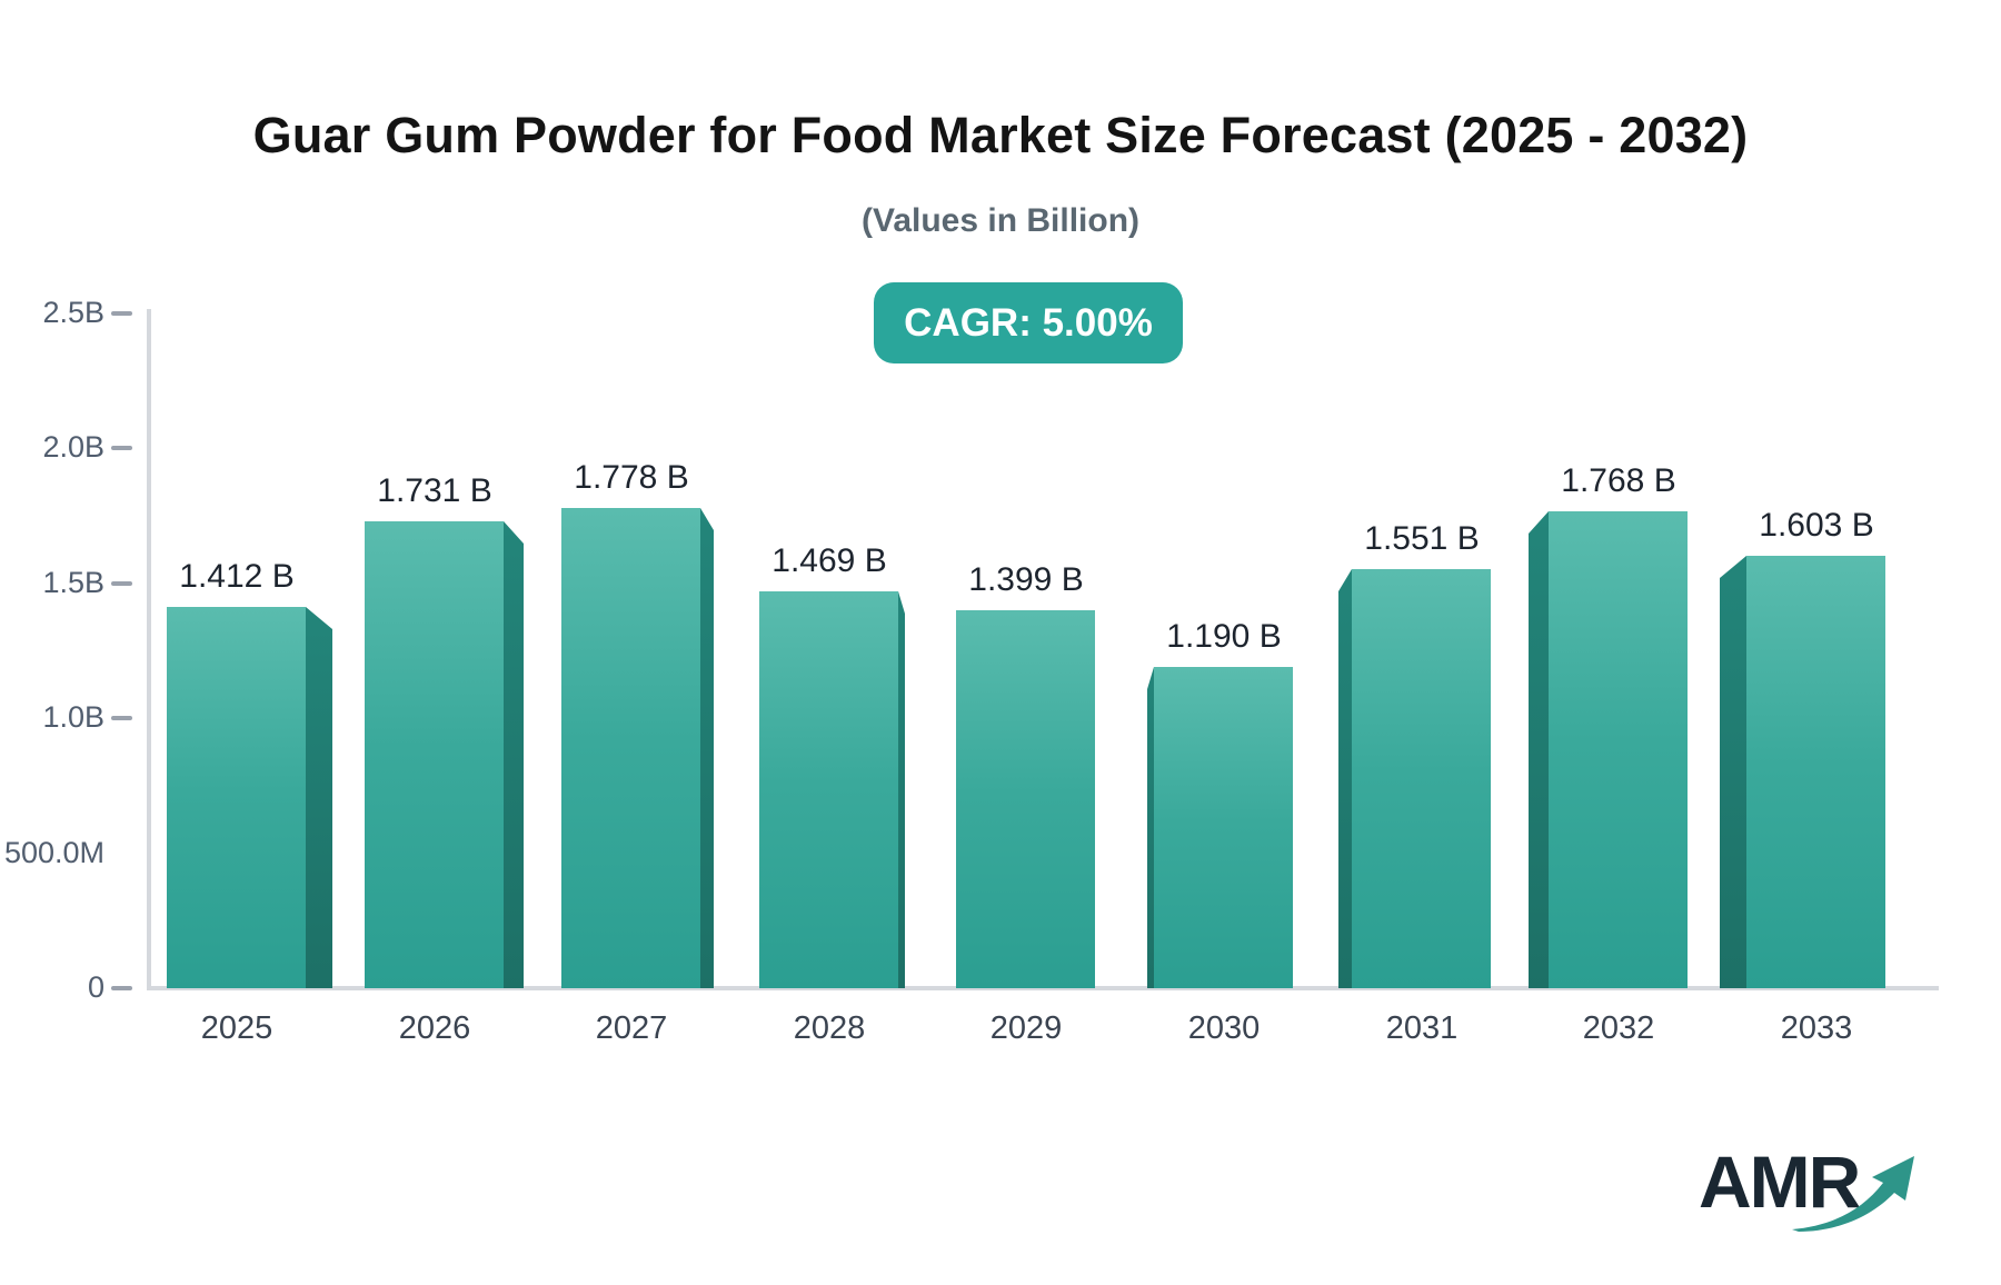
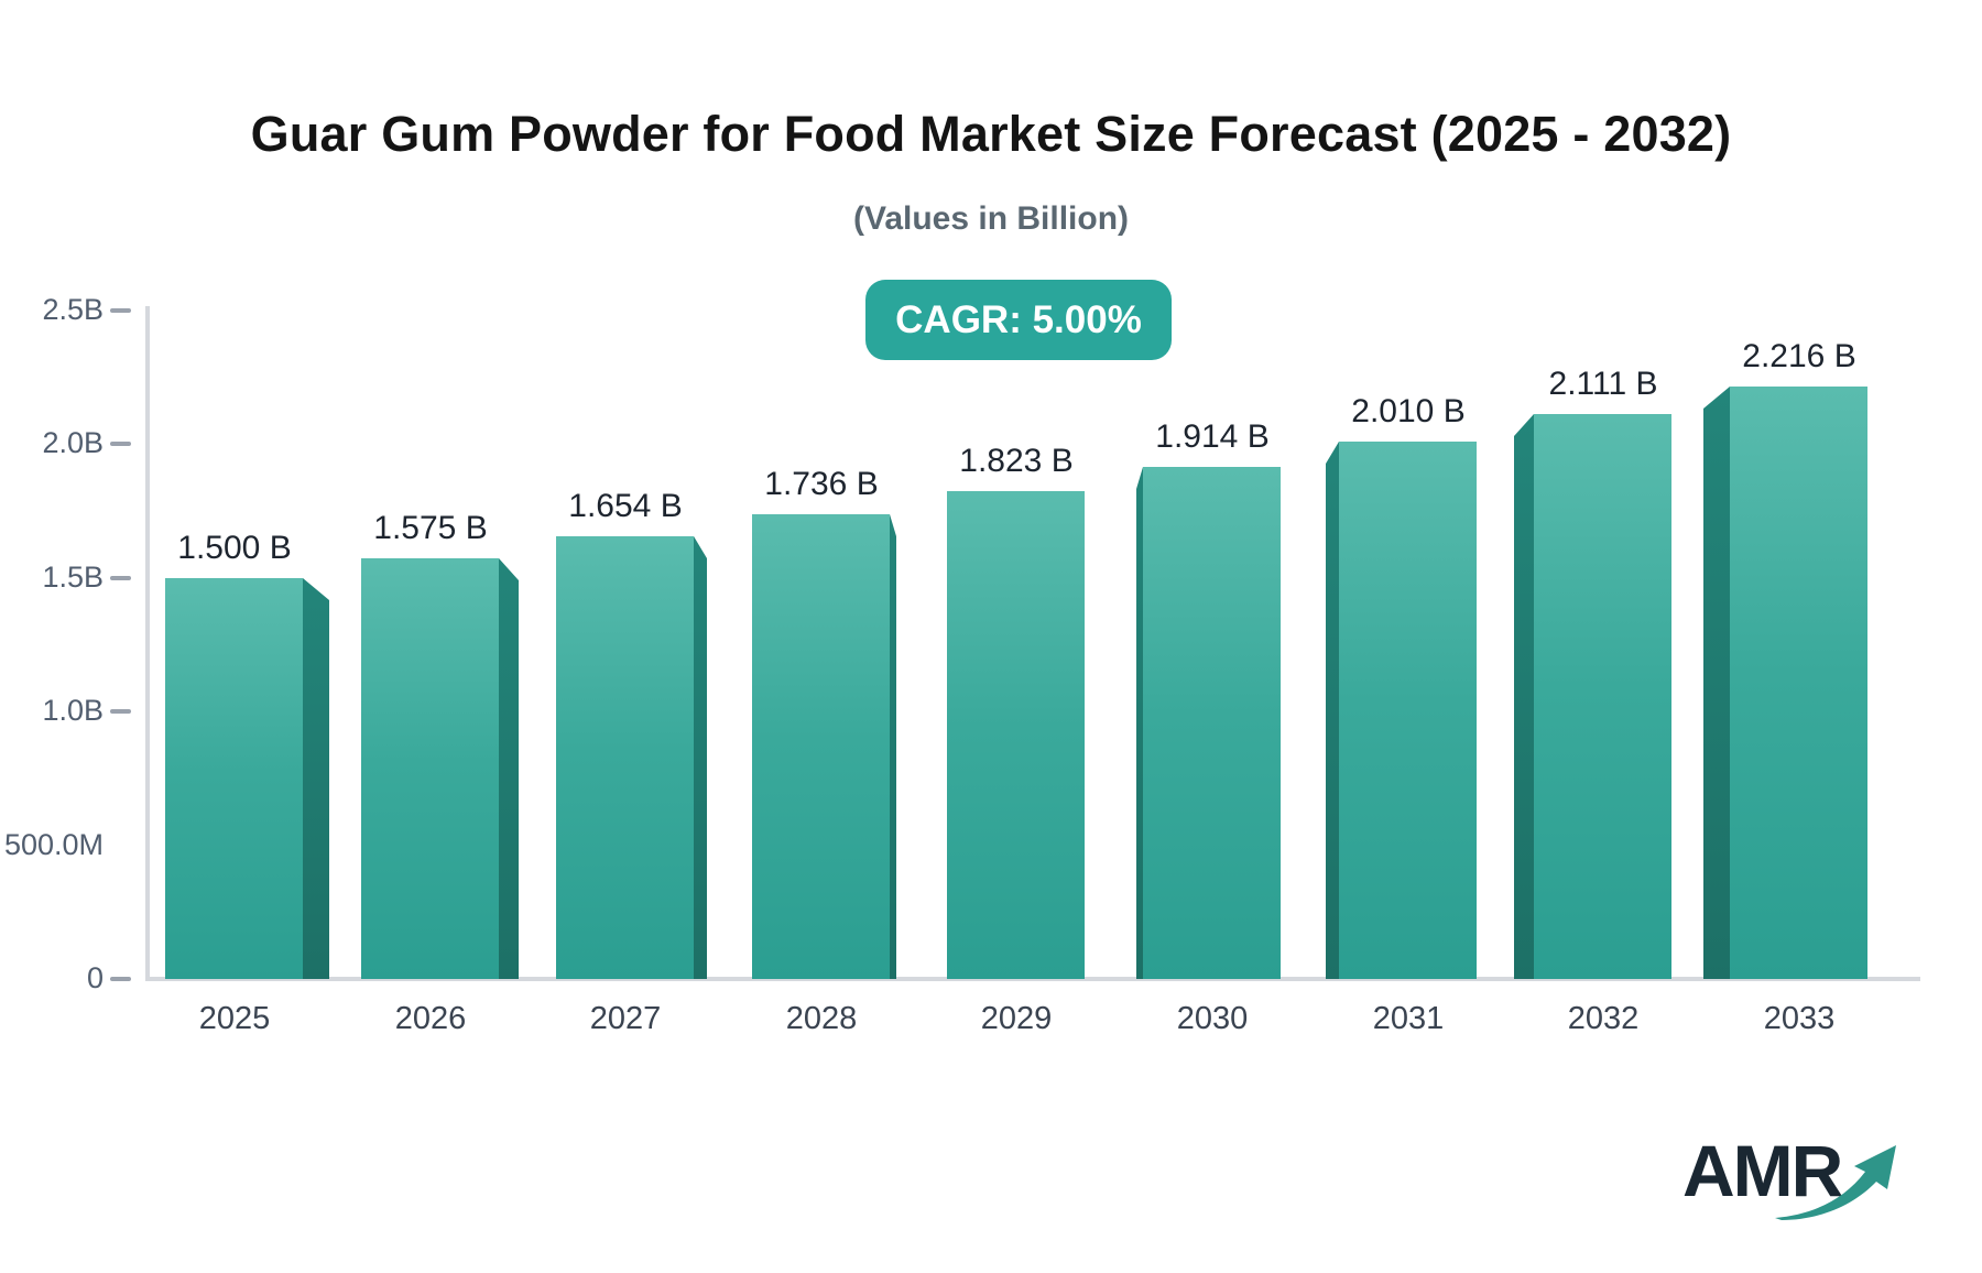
2025: 1.412 -> 1.500
2026: 1.731 -> 1.575
2027: 1.778 -> 1.654
2028: 1.469 -> 1.736
2029: 1.399 -> 1.823
2030: 1.190 -> 1.914
2031: 1.551 -> 2.010
2032: 1.768 -> 2.111
2033: 1.603 -> 2.216
